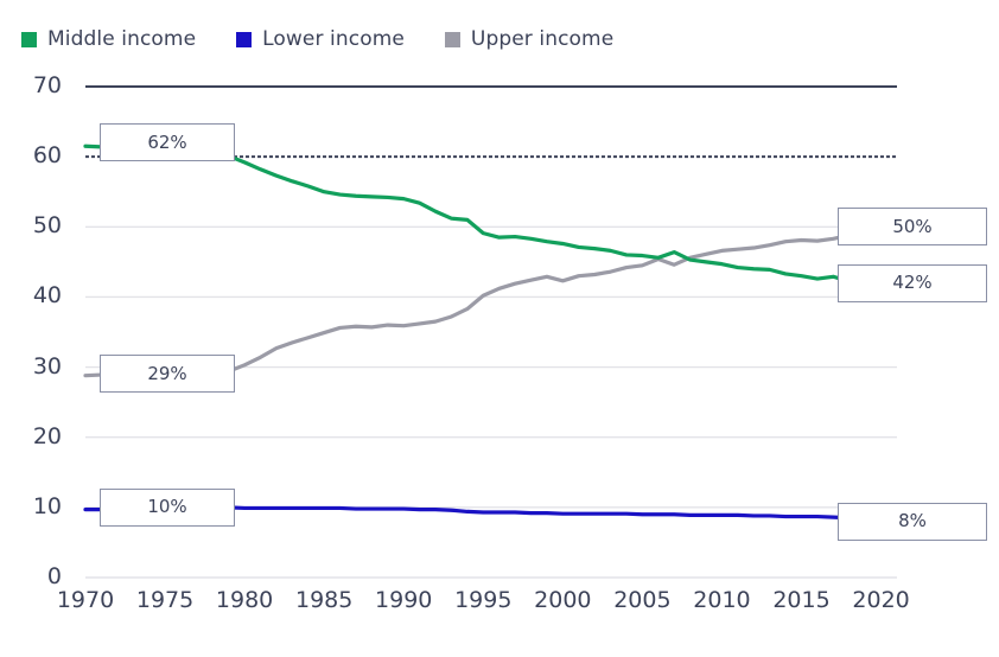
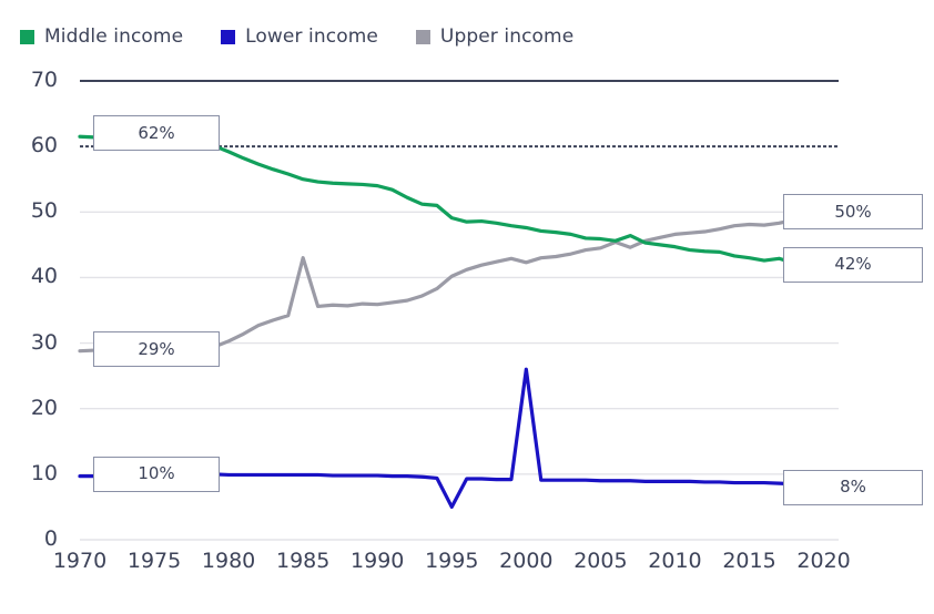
Upper income/1985: 35 -> 43
Lower income/1995: 9 -> 5
Lower income/2000: 9 -> 26
